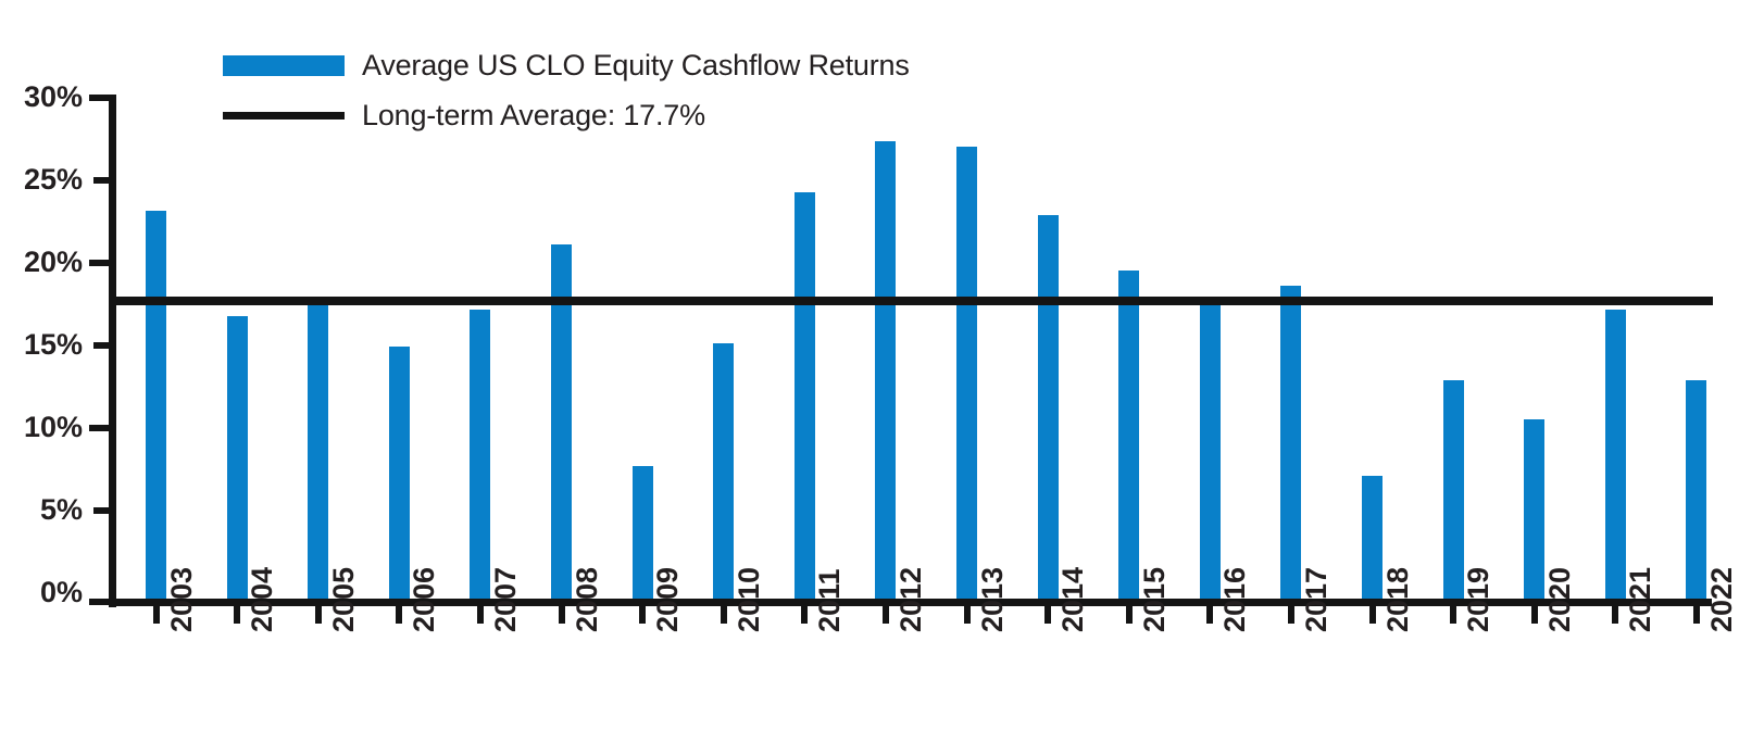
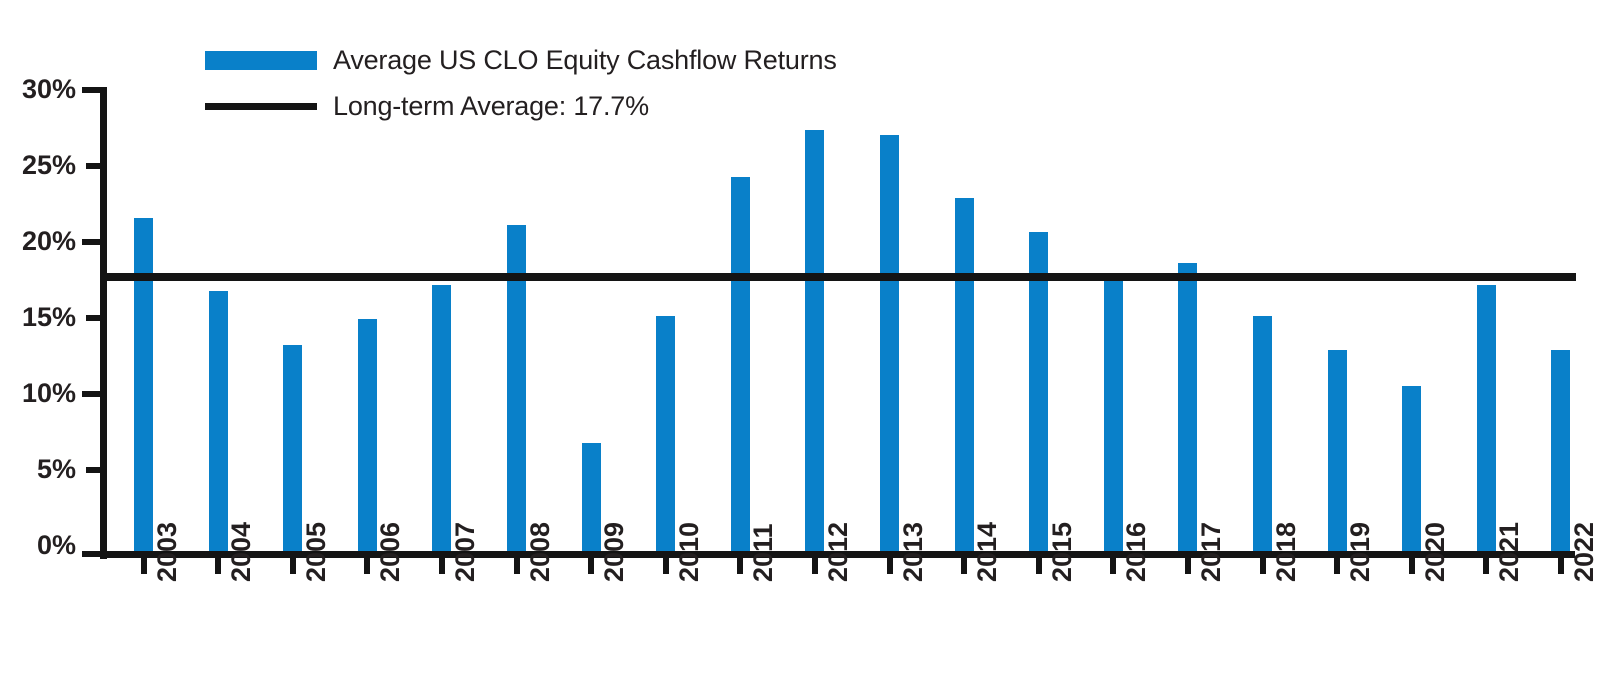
2003: 23.1% -> 21.5%
2005: 17.9% -> 13.3%
2009: 7.9% -> 7.0%
2015: 19.5% -> 20.6%
2018: 7.3% -> 15.2%
